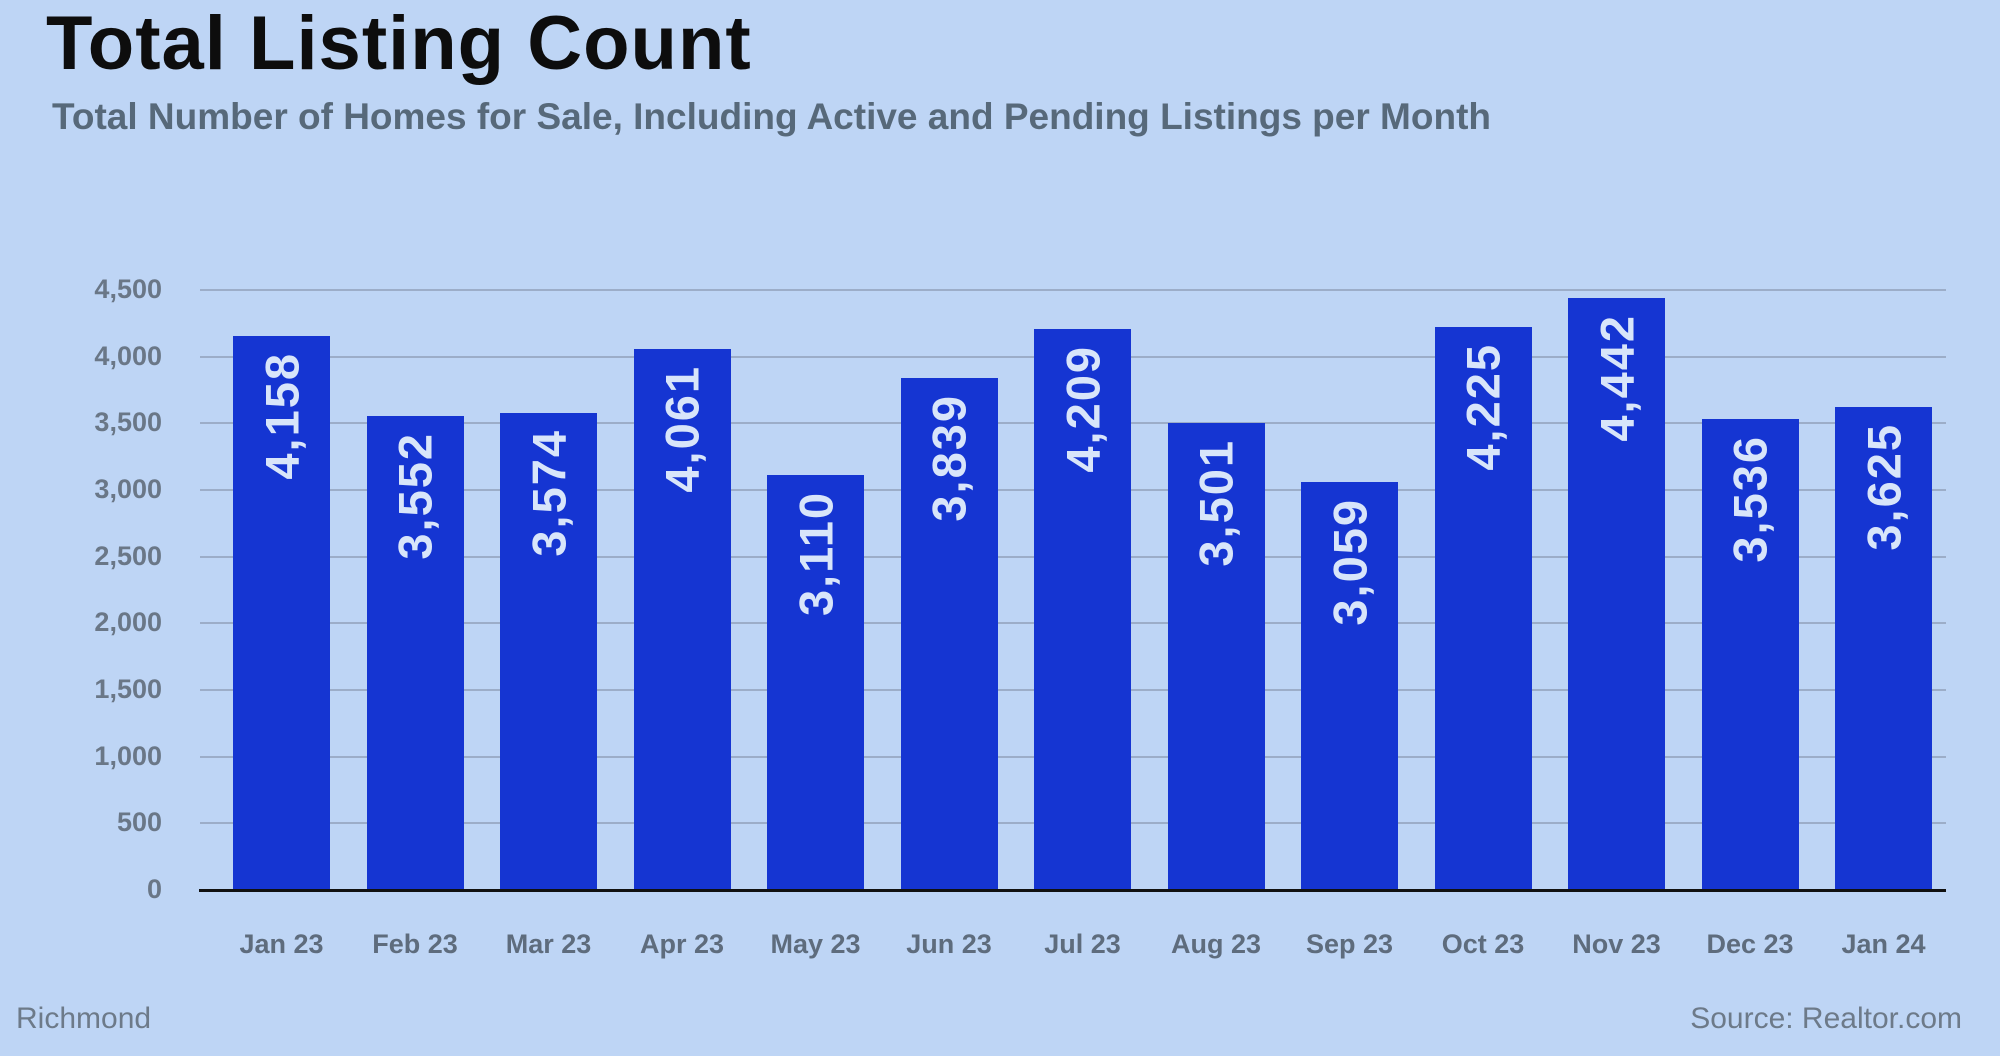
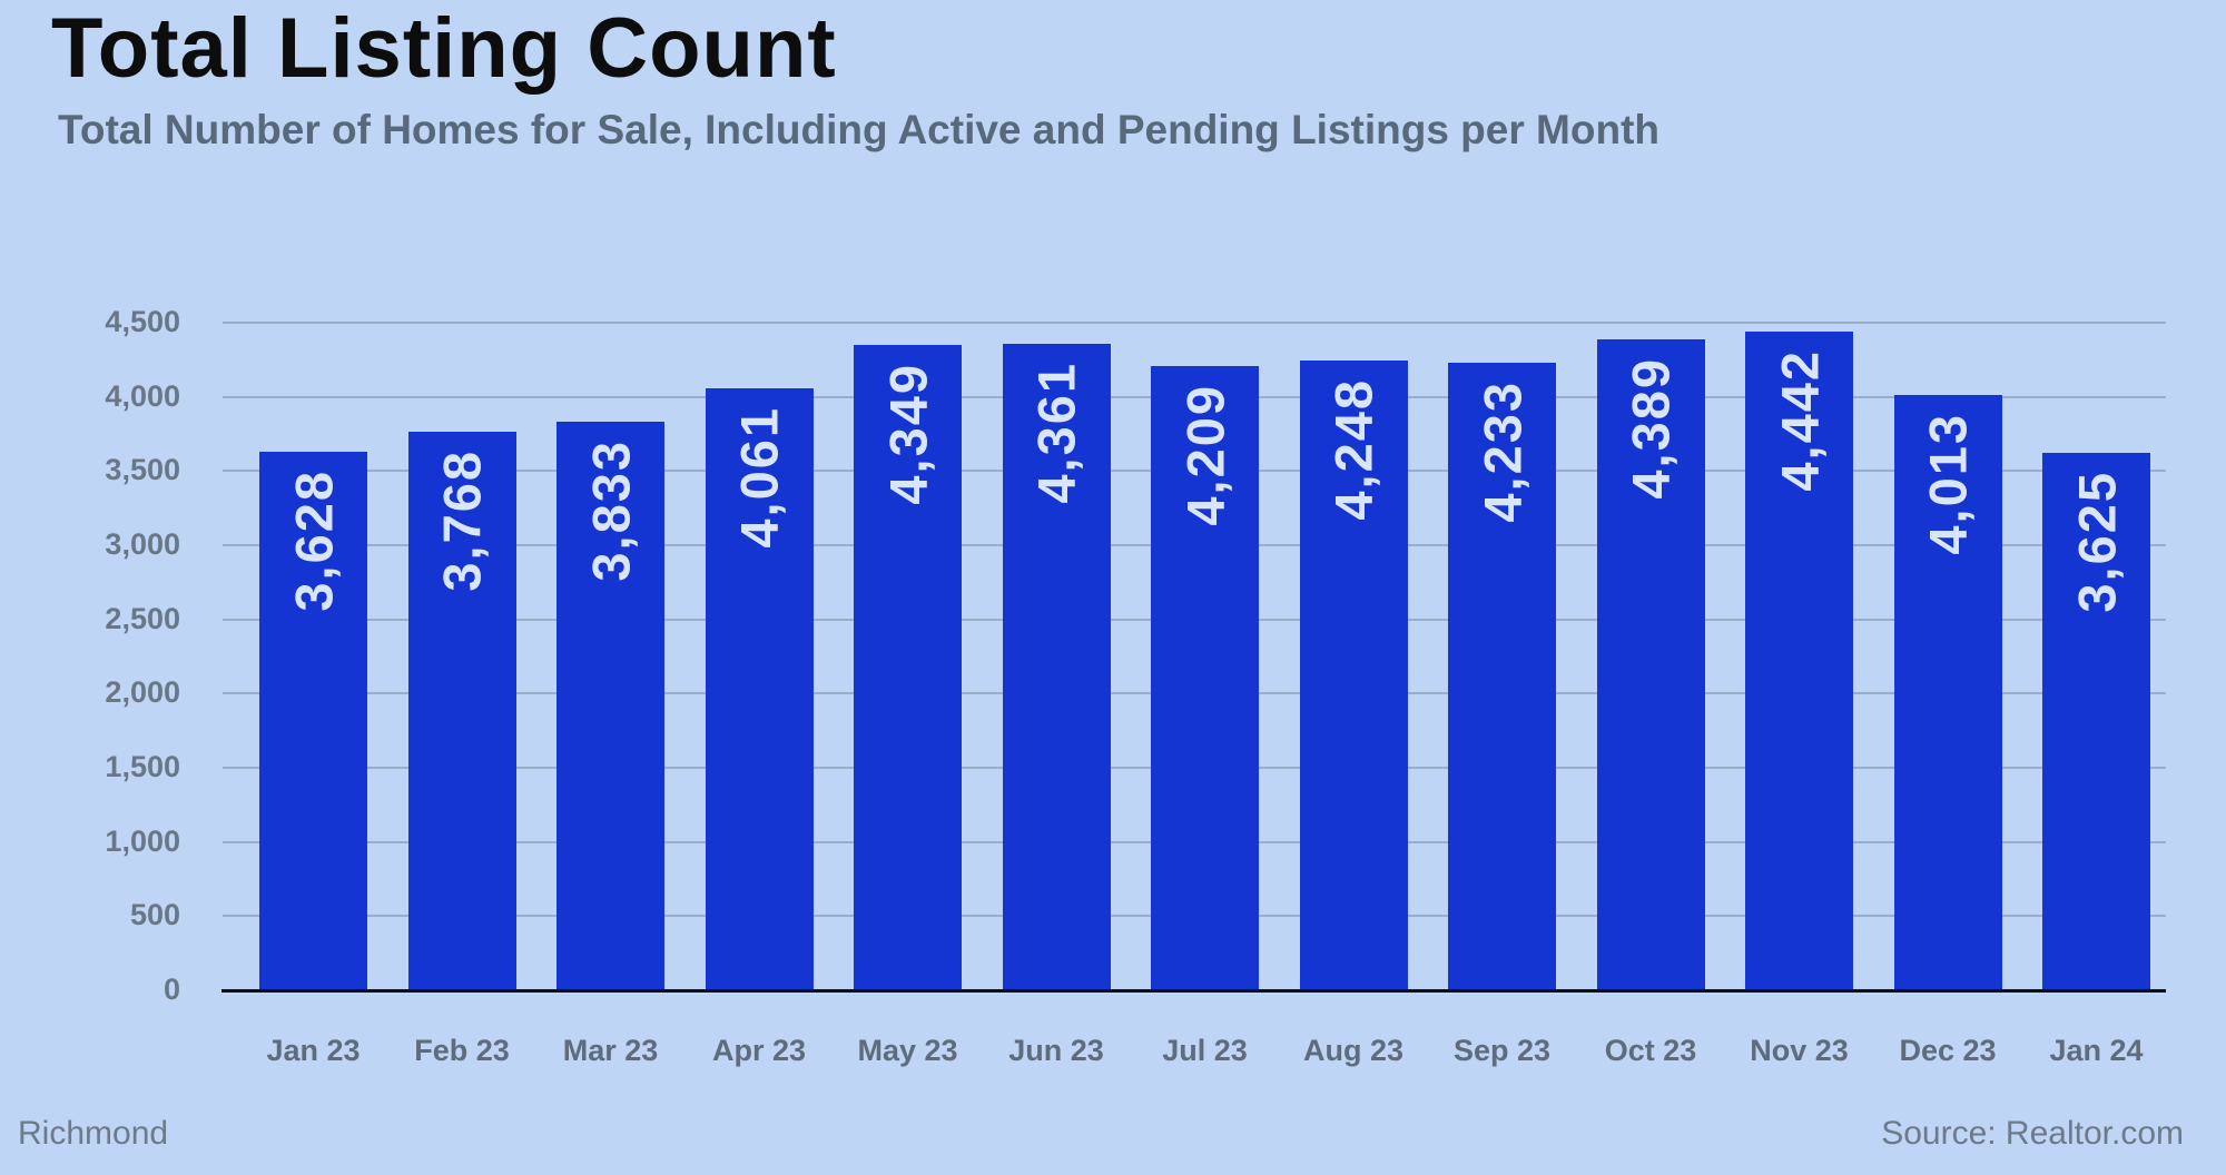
Jan 23: 4,158 -> 3,628
Feb 23: 3,552 -> 3,768
Mar 23: 3,574 -> 3,833
May 23: 3,110 -> 4,349
Jun 23: 3,839 -> 4,361
Aug 23: 3,501 -> 4,248
Sep 23: 3,059 -> 4,233
Oct 23: 4,225 -> 4,389
Dec 23: 3,536 -> 4,013
